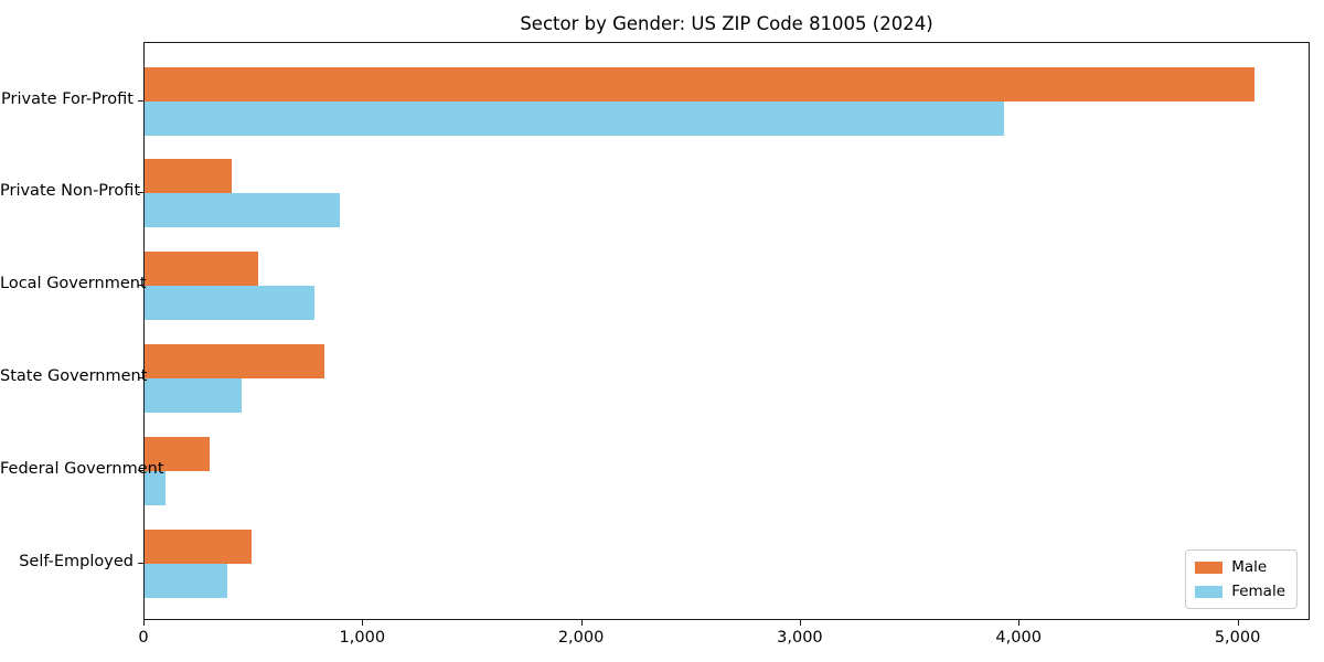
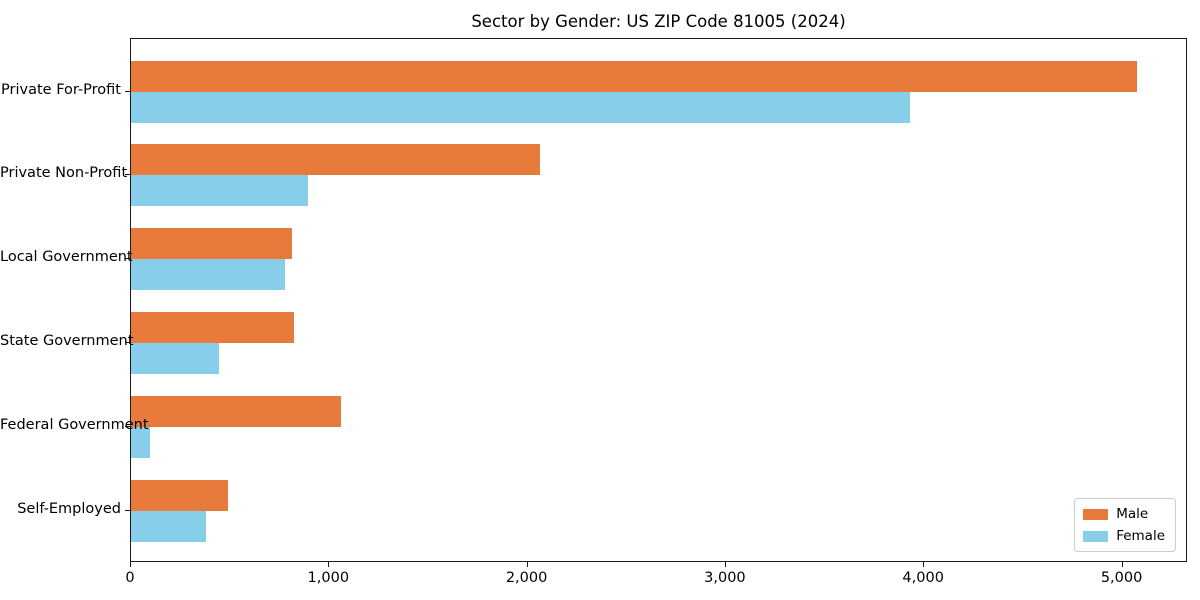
Male/Private Non-Profit: 400 -> 2060
Male/Local Government: 520 -> 810
Male/Federal Government: 300 -> 1060
